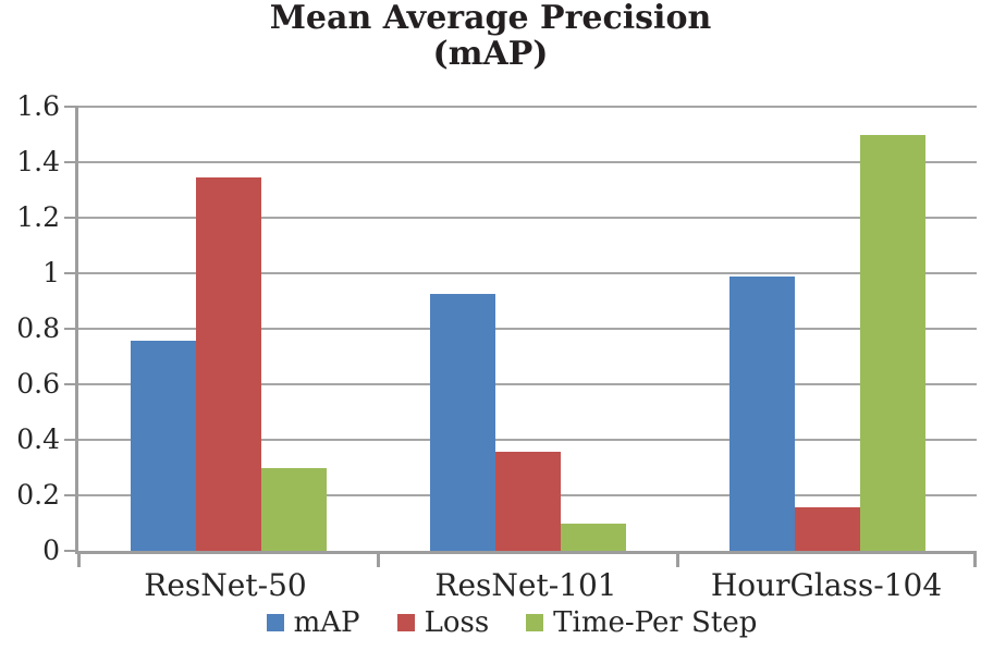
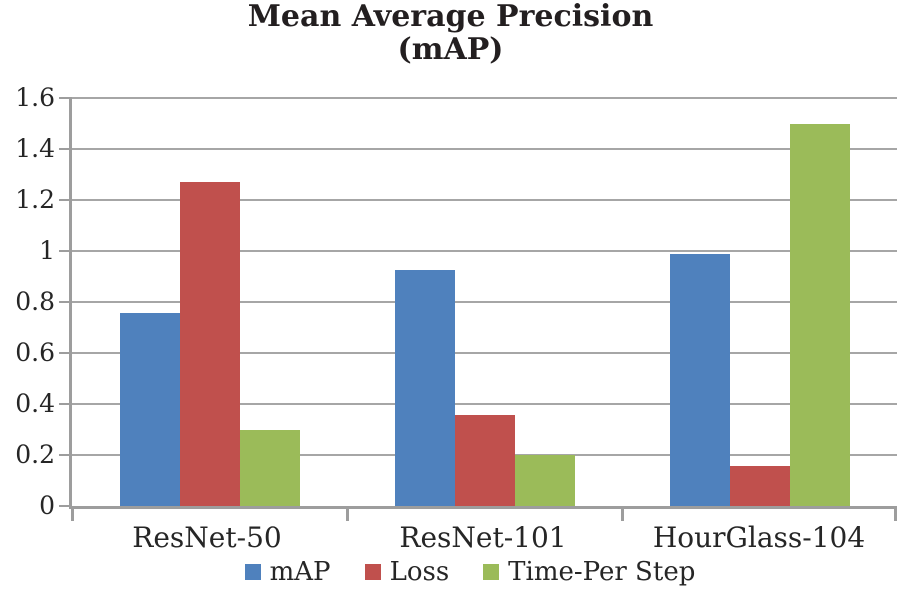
Loss/ResNet-50: 1.34 -> 1.27
Time-Per Step/ResNet-101: 0.1 -> 0.2
